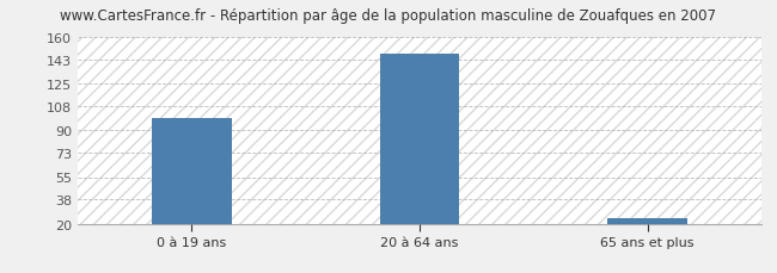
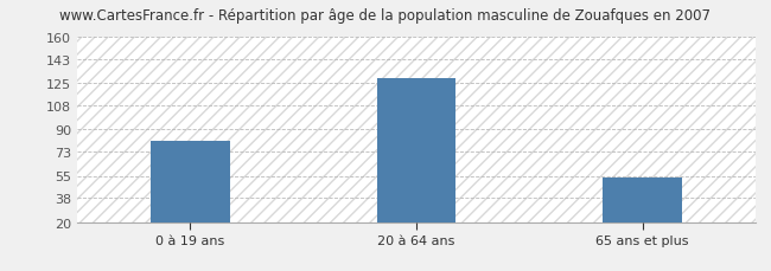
0 à 19 ans: 99 -> 81
20 à 64 ans: 148 -> 129
65 ans et plus: 24 -> 54
